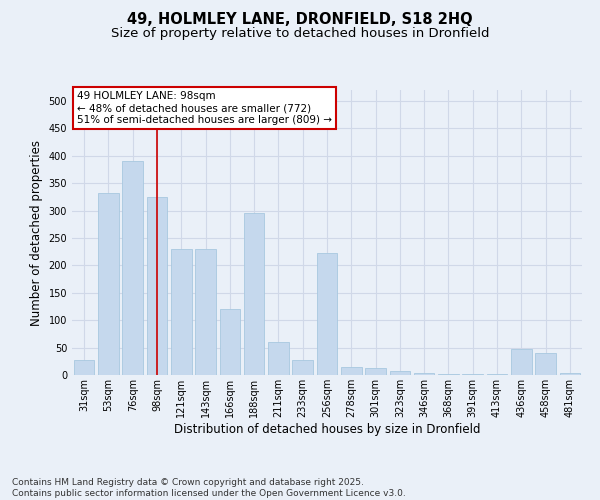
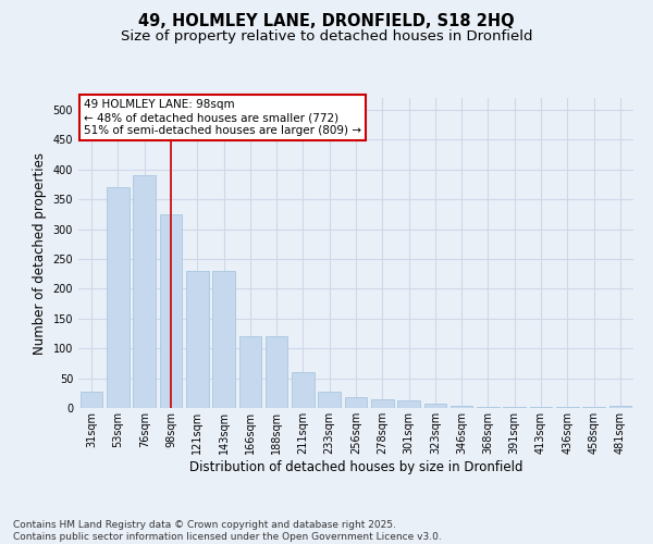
53sqm: 332 -> 370
188sqm: 296 -> 120
256sqm: 222 -> 18
436sqm: 48 -> 1
458sqm: 40 -> 1
